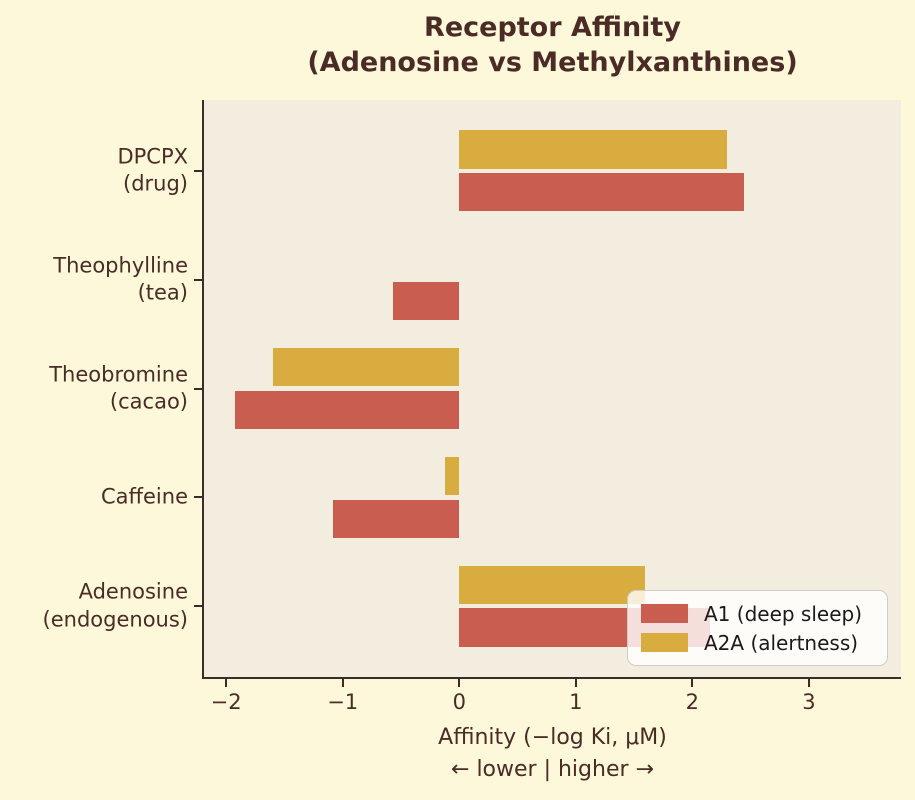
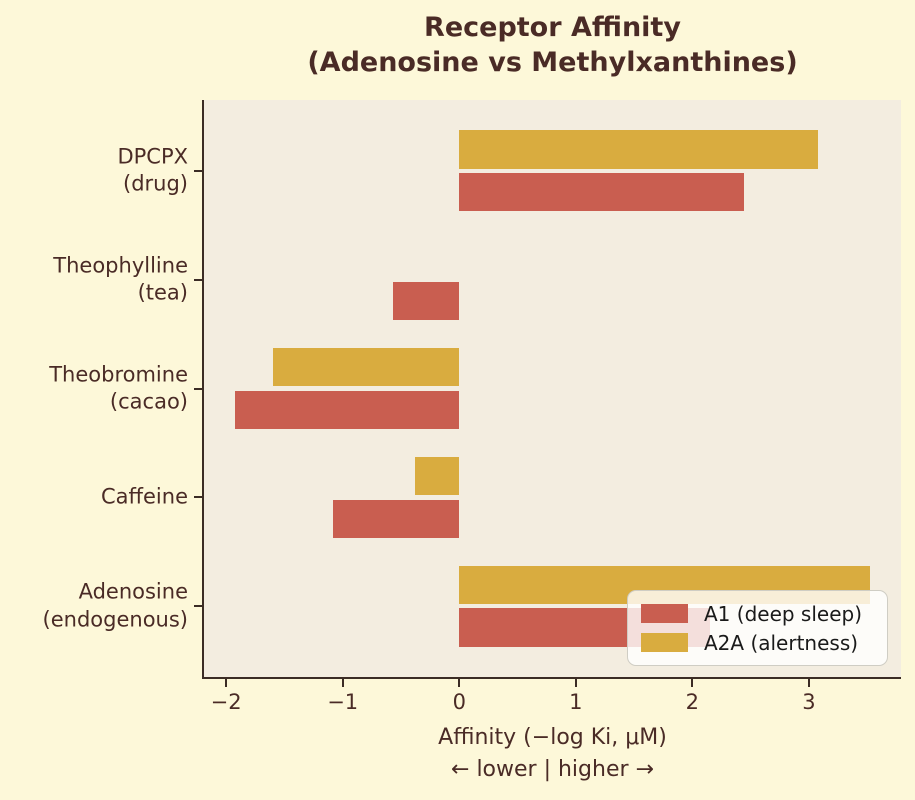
A2A (alertness)/DPCPX (drug): 2.30 -> 3.08
A2A (alertness)/Caffeine: -0.12 -> -0.38
A2A (alertness)/Adenosine (endogenous): 1.59 -> 3.52
